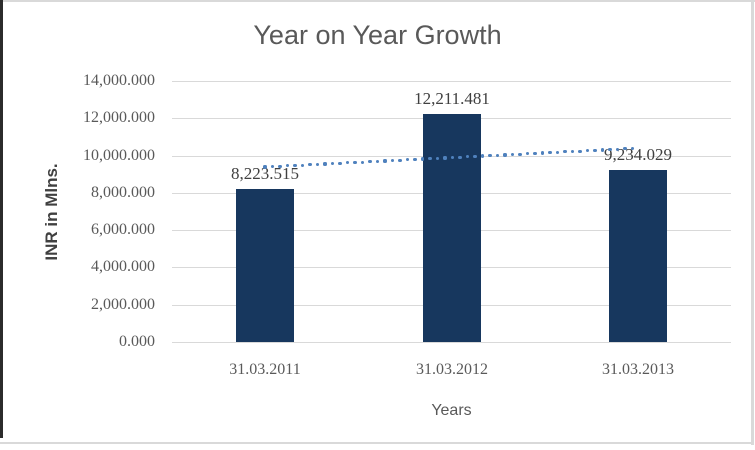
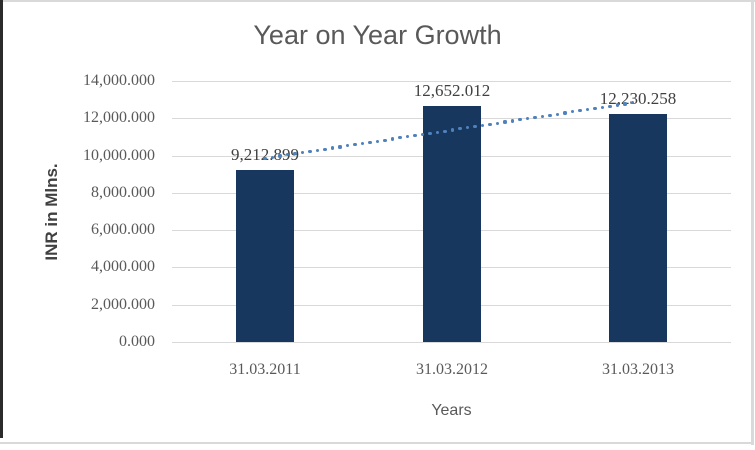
31.03.2011: 8,223.515 -> 9,212.899
31.03.2012: 12,211.481 -> 12,652.012
31.03.2013: 9,234.029 -> 12,230.258
